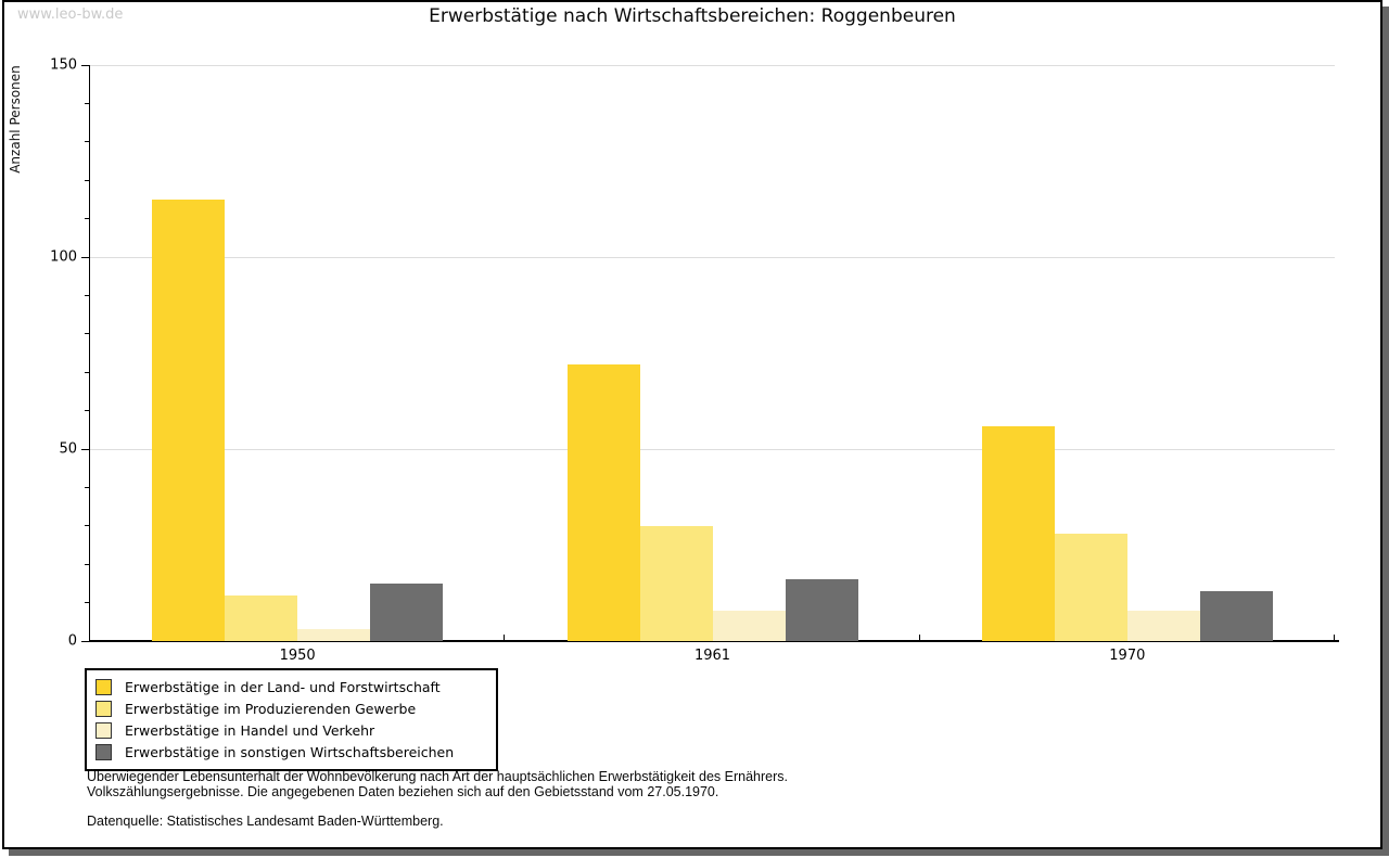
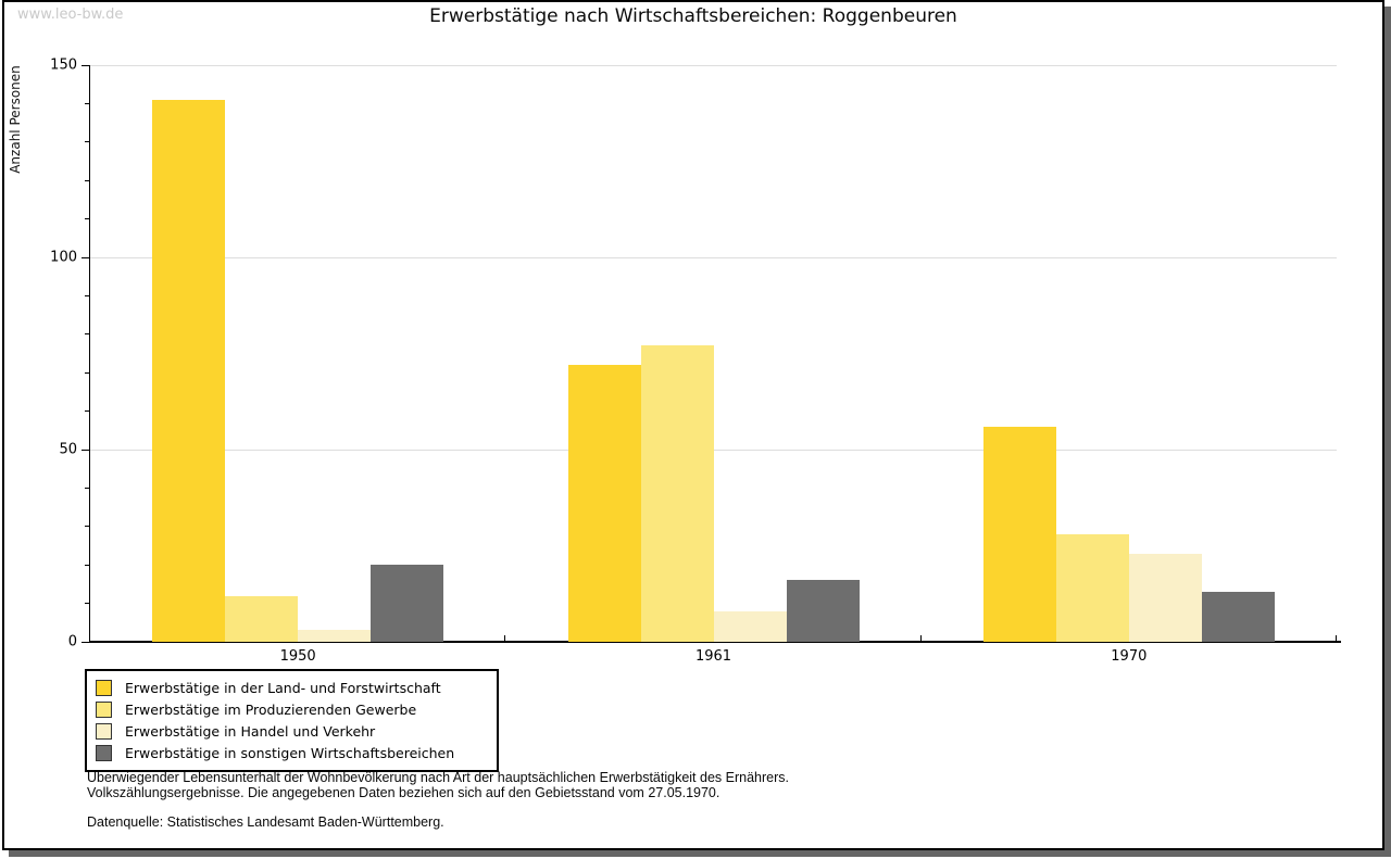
Erwerbstätige in der Land- und Forstwirtschaft/1950: 115 -> 141
Erwerbstätige in sonstigen Wirtschaftsbereichen/1950: 15 -> 20
Erwerbstätige im Produzierenden Gewerbe/1961: 30 -> 77
Erwerbstätige in Handel und Verkehr/1970: 8 -> 23
